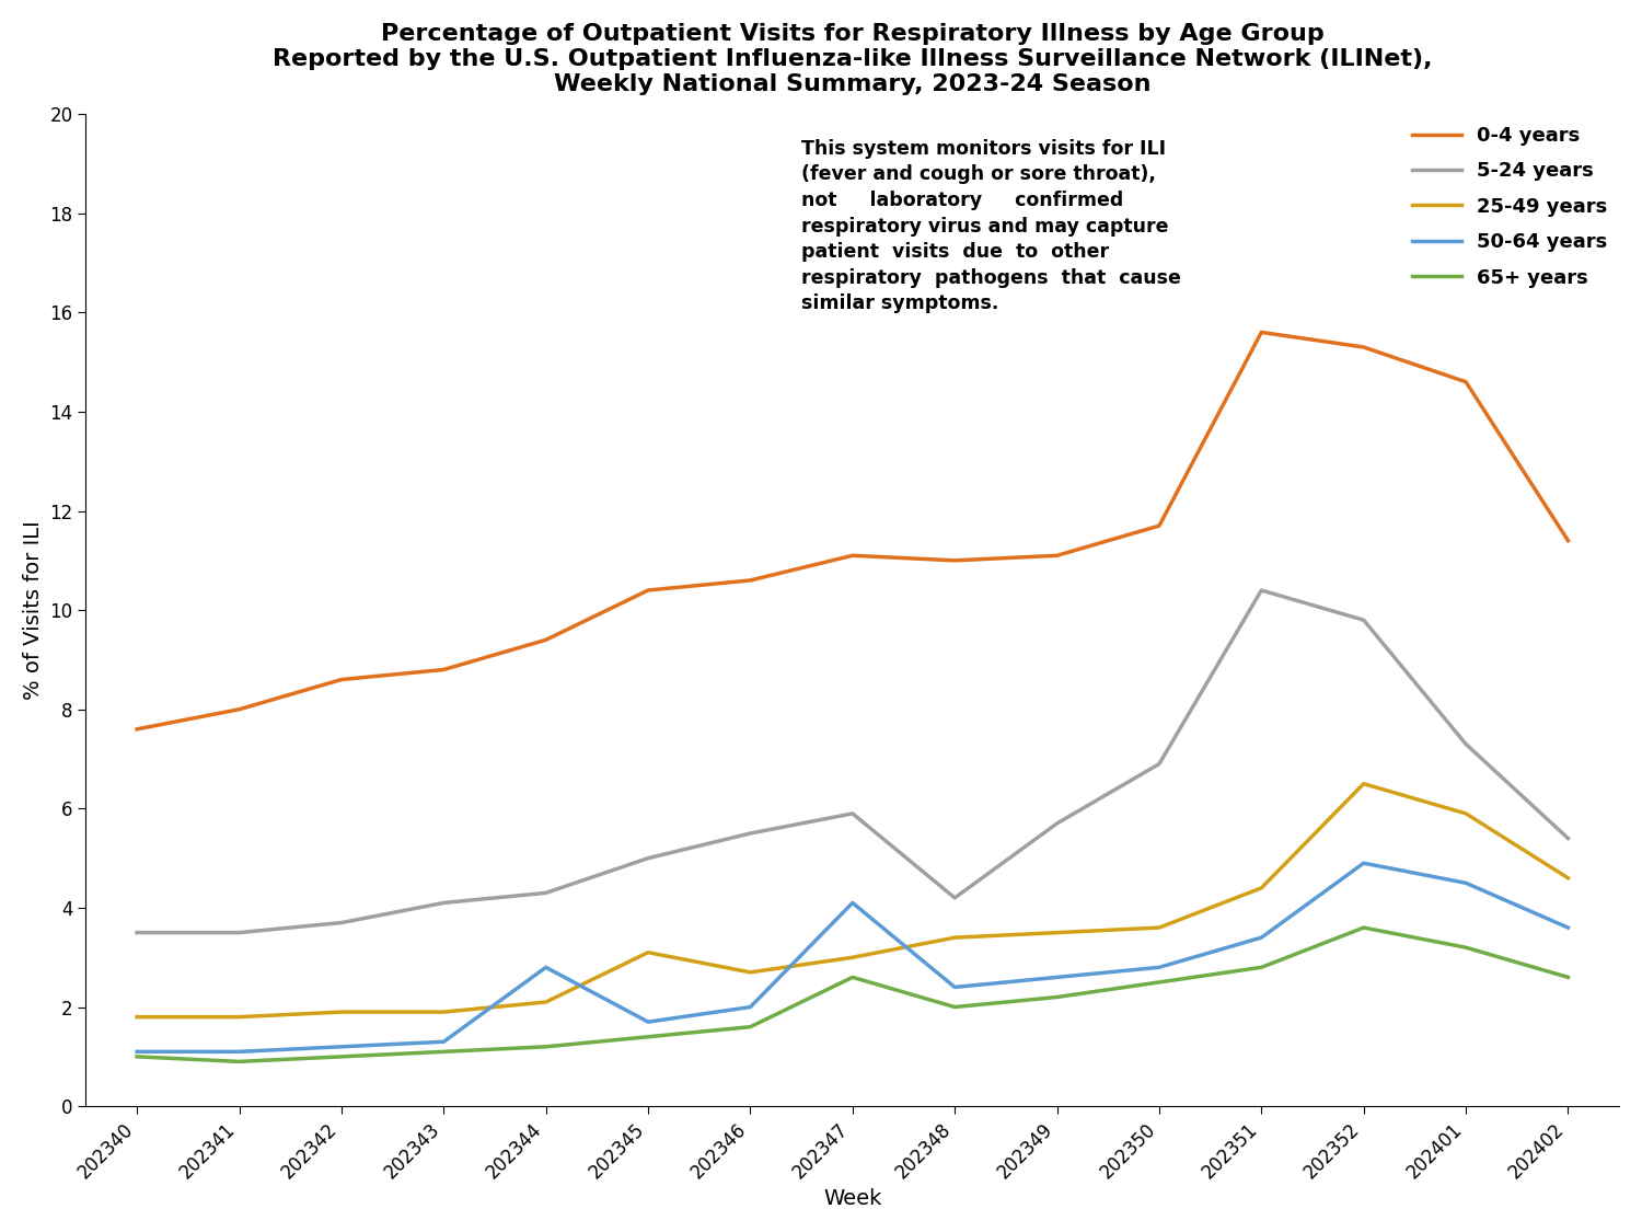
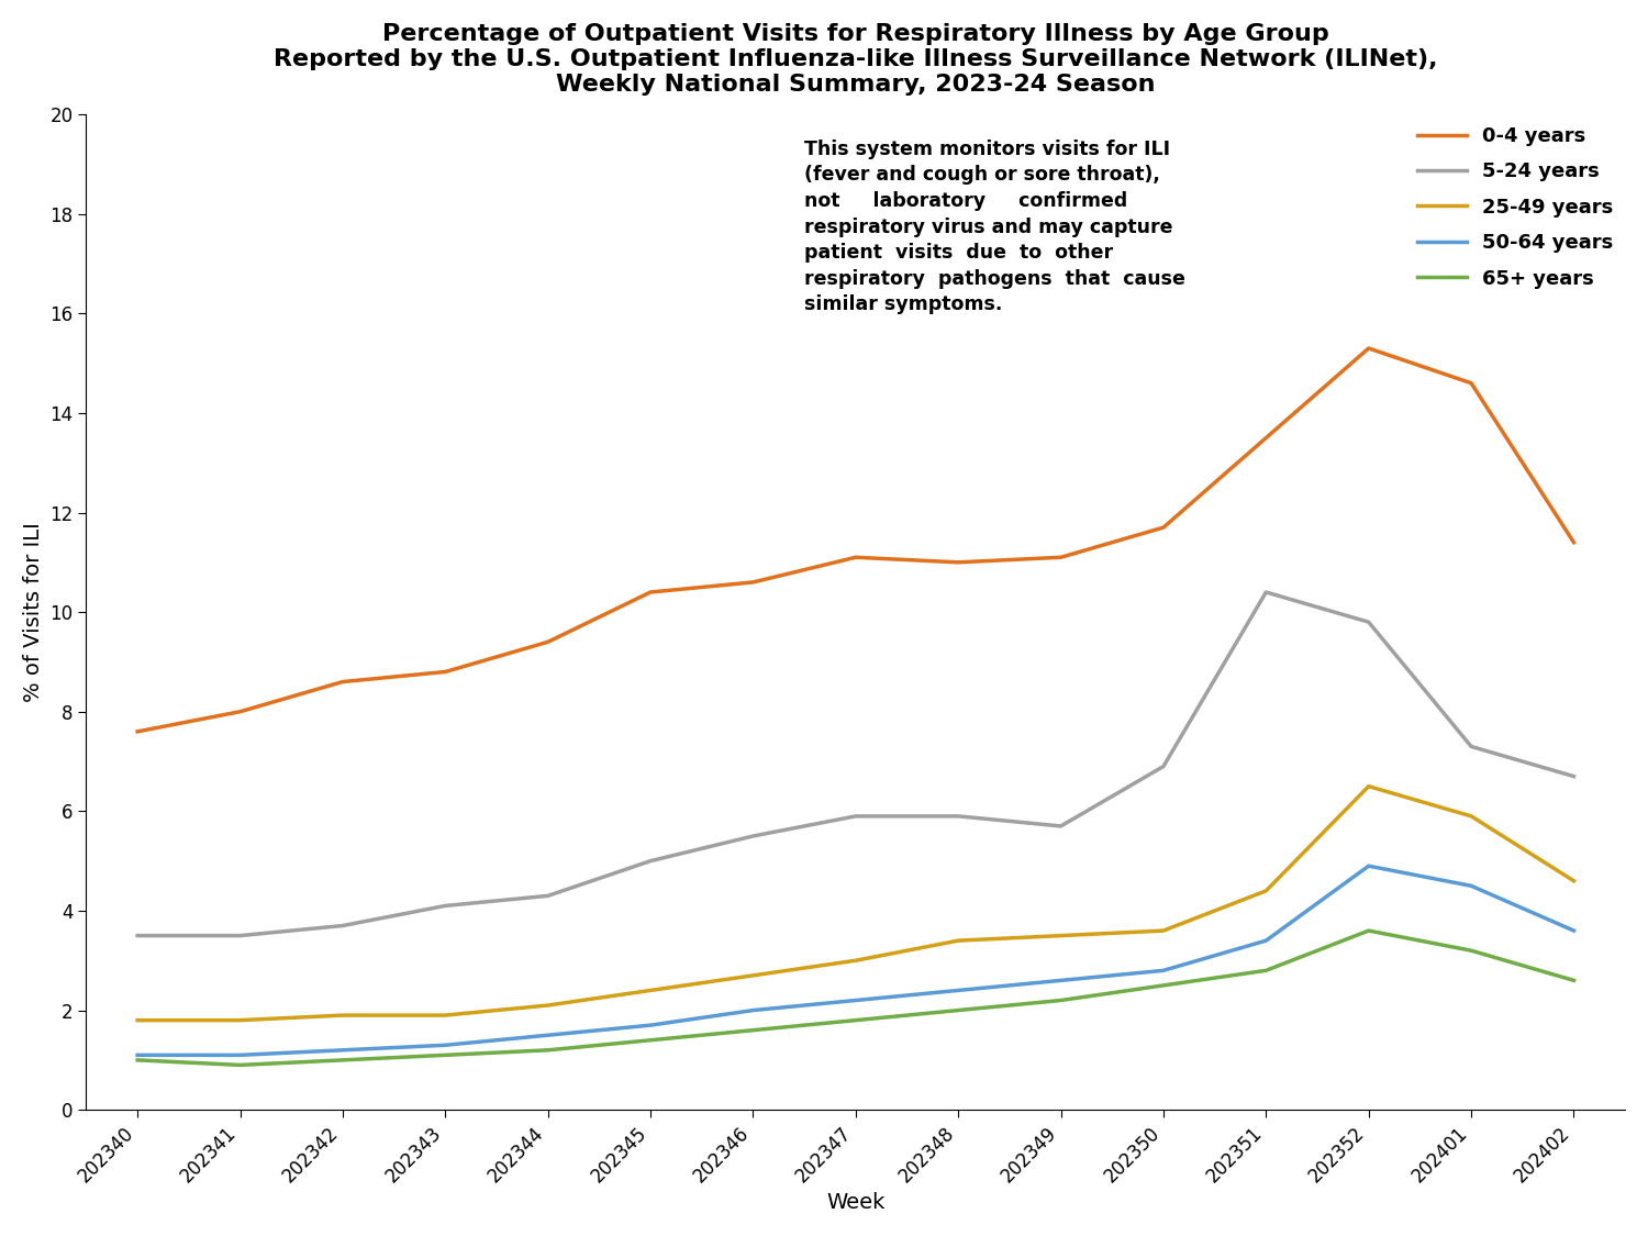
50-64 years/202344: 2.8 -> 1.5
25-49 years/202345: 3.1 -> 2.4
50-64 years/202347: 4.1 -> 2.2
65+ years/202347: 2.6 -> 1.8
5-24 years/202348: 4.2 -> 5.9
0-4 years/202351: 15.6 -> 13.5
5-24 years/202402: 5.4 -> 6.7
